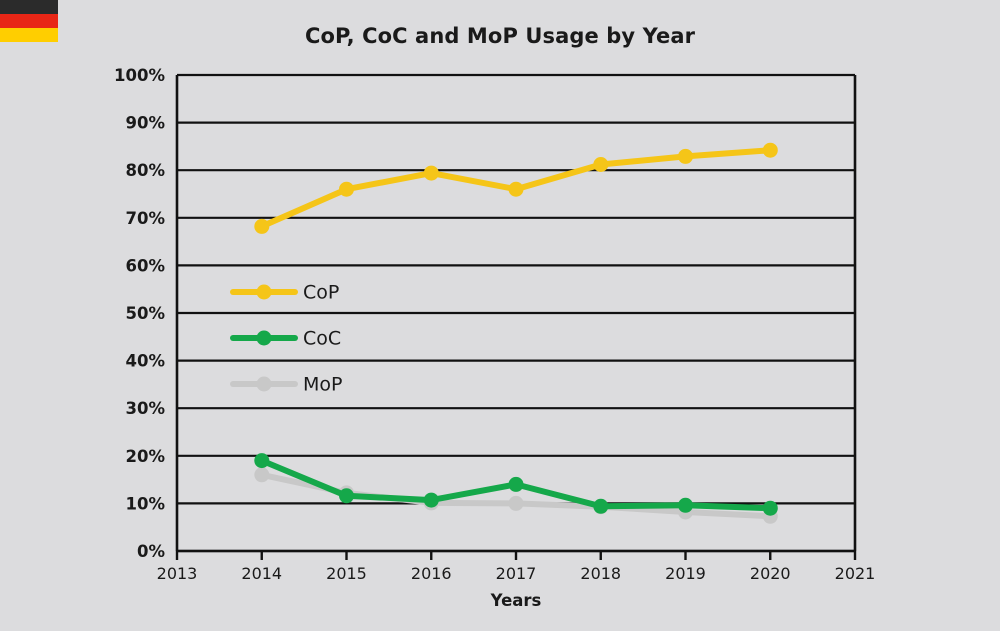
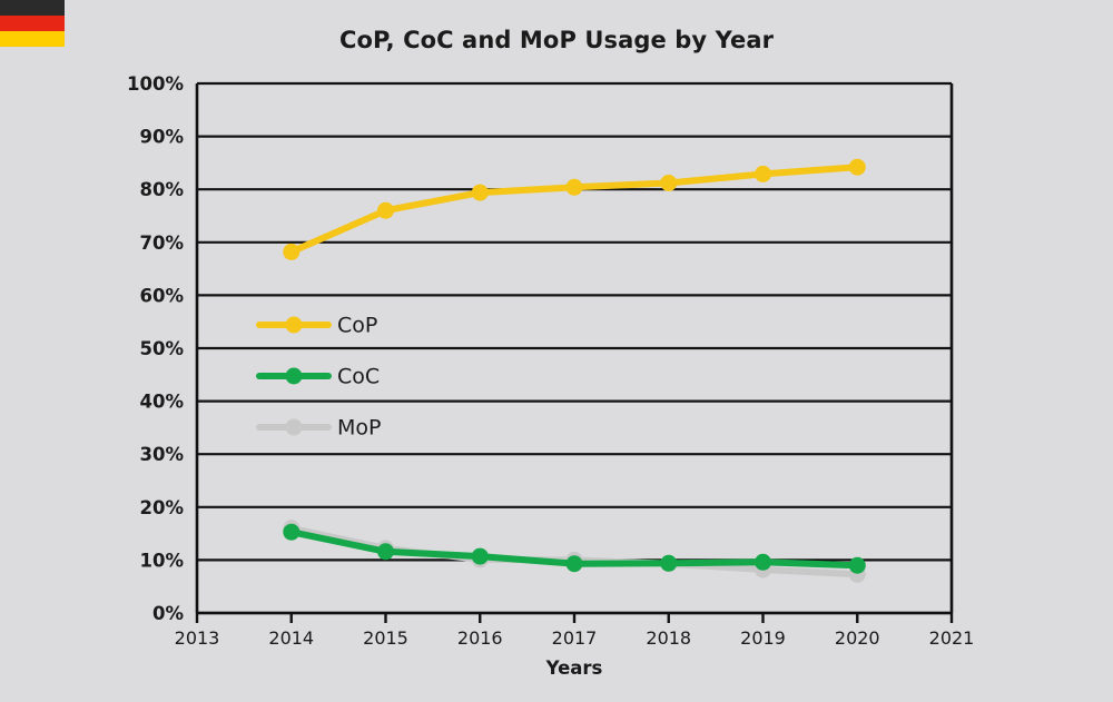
CoC/2014: 19% -> 15%
CoP/2017: 76% -> 80%
CoC/2017: 14% -> 9%
